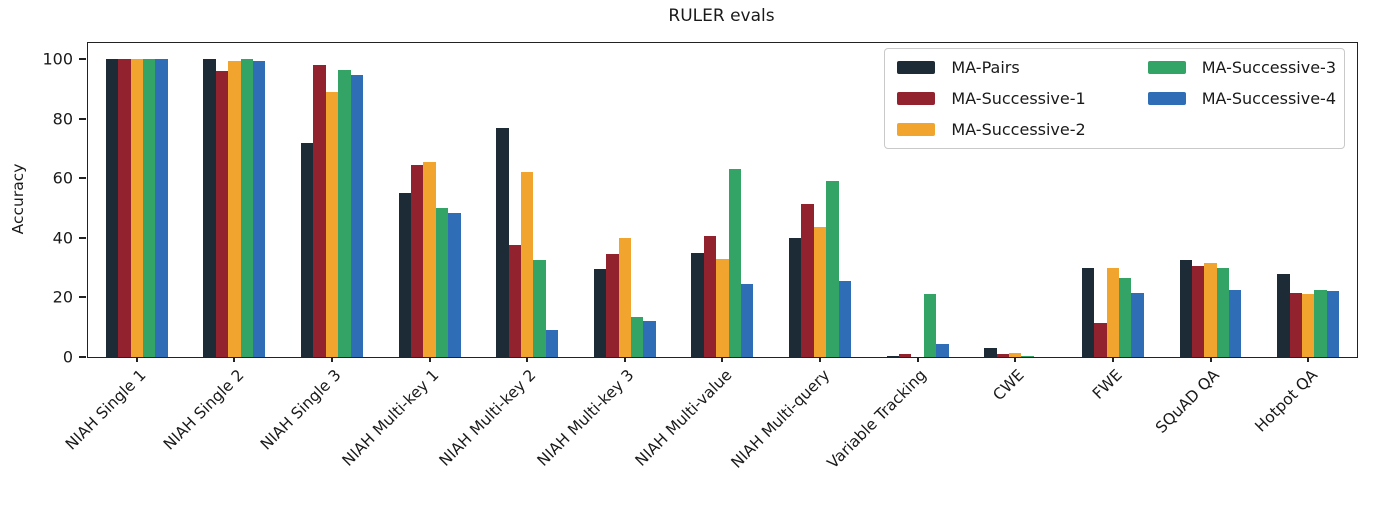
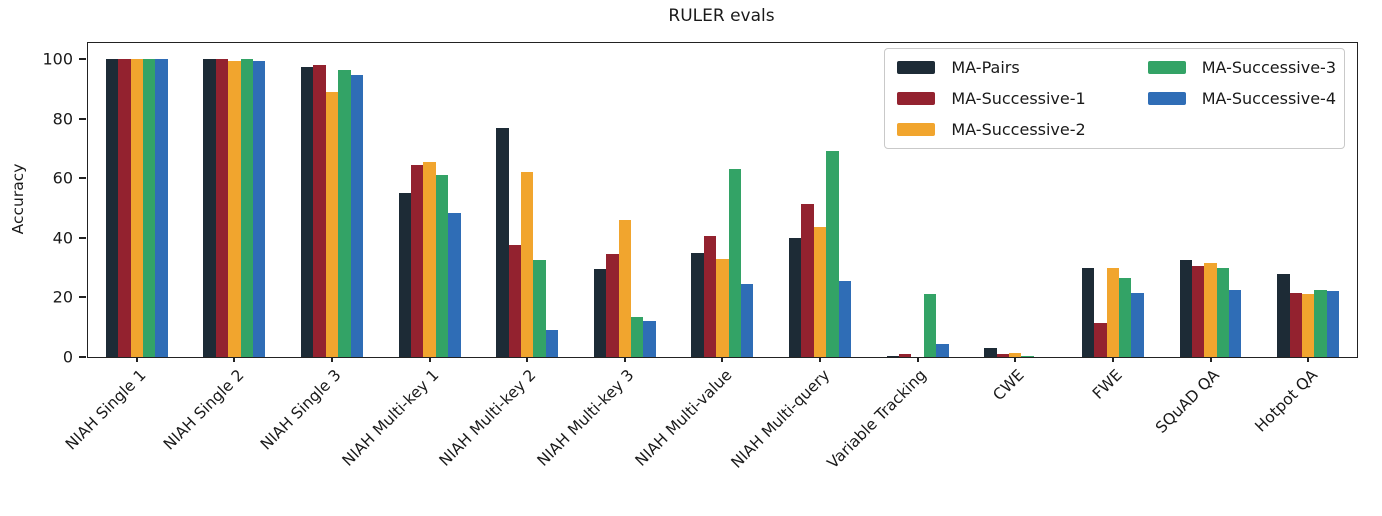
MA-Successive-1/NIAH Single 2: 96 -> 100
MA-Pairs/NIAH Single 3: 72 -> 98
MA-Successive-3/NIAH Multi-key 1: 50 -> 61
MA-Successive-2/NIAH Multi-key 3: 40 -> 46
MA-Successive-3/NIAH Multi-query: 59 -> 69
